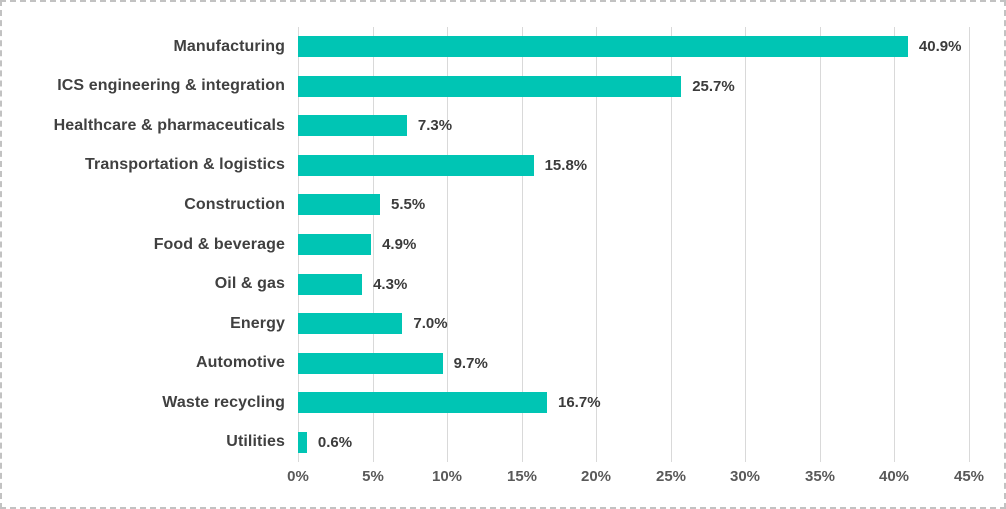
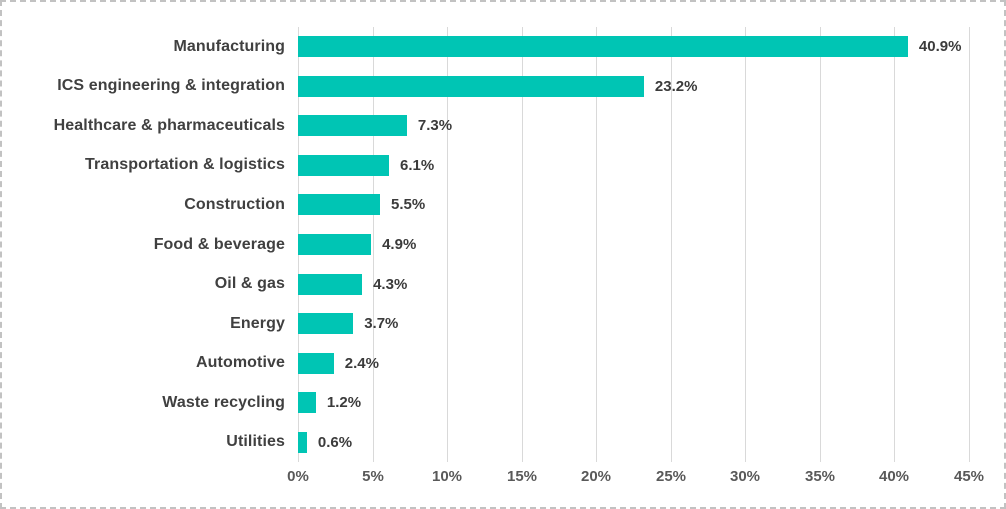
ICS engineering & integration: 25.7% -> 23.2%
Transportation & logistics: 15.8% -> 6.1%
Energy: 7.0% -> 3.7%
Automotive: 9.7% -> 2.4%
Waste recycling: 16.7% -> 1.2%
